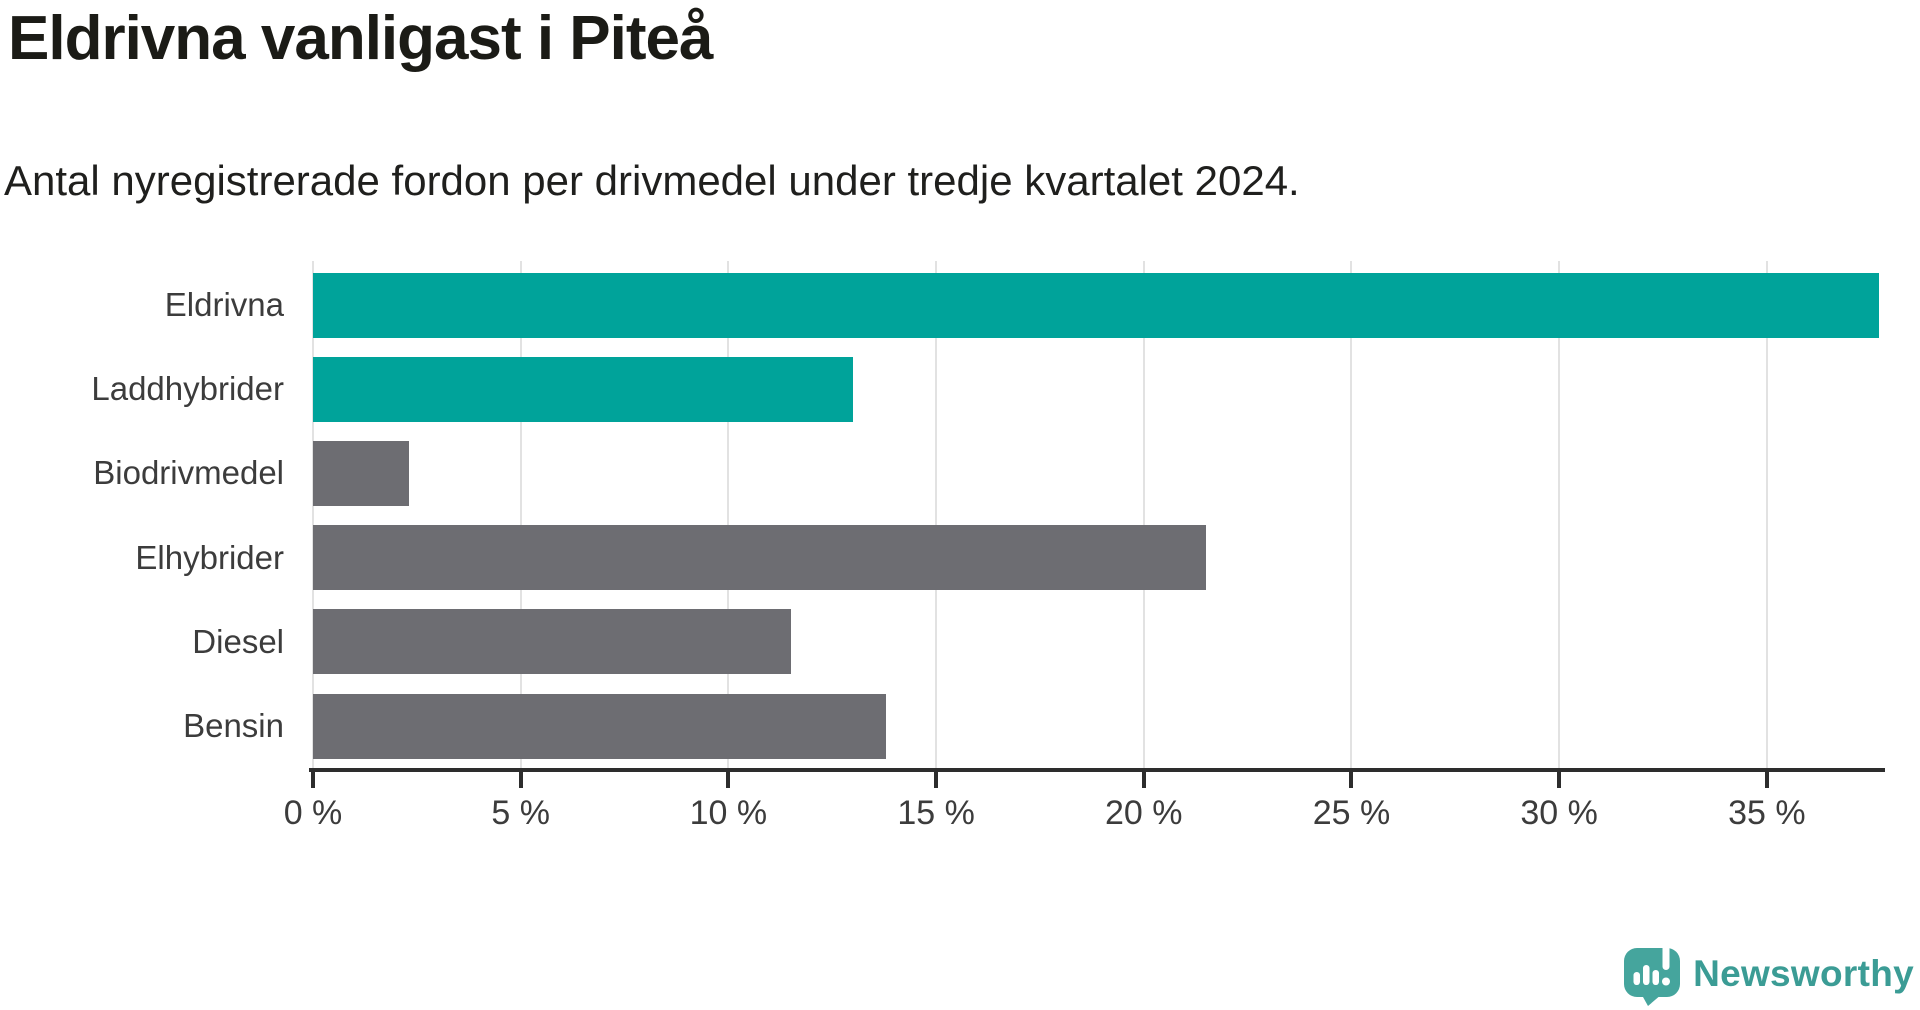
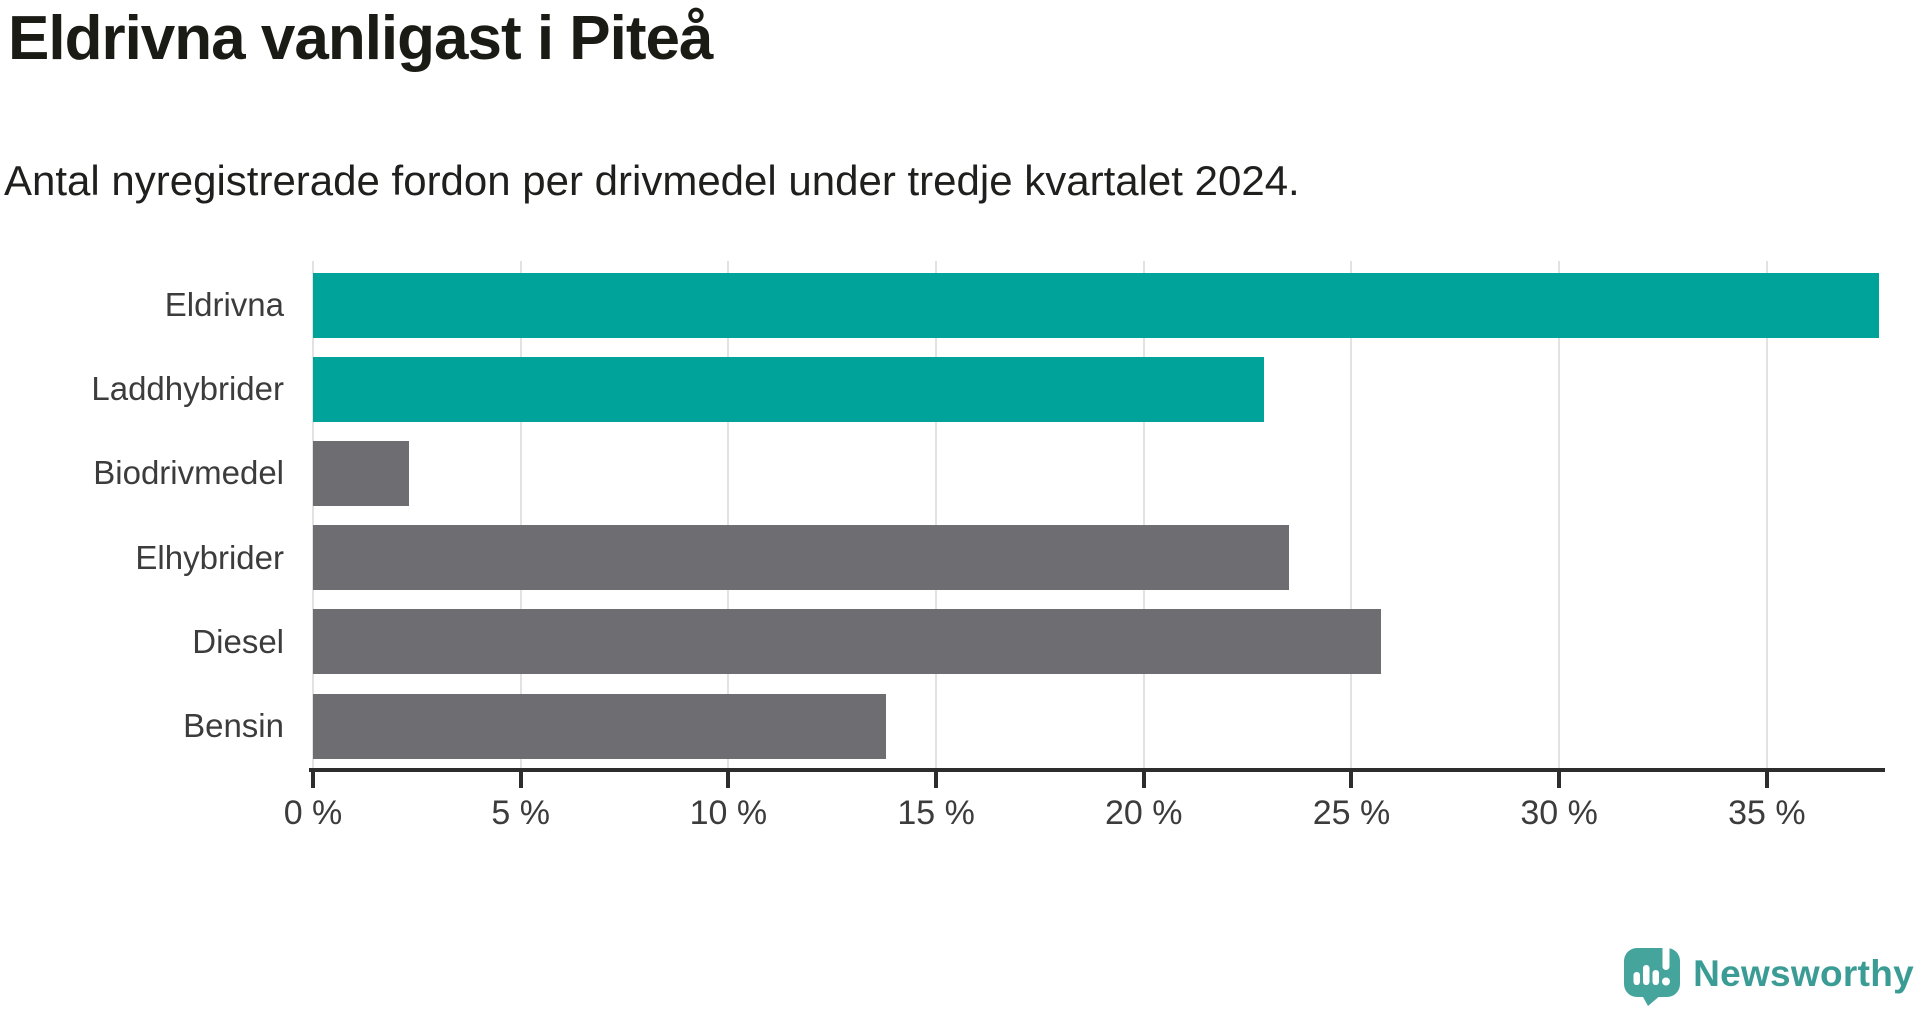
Laddhybrider: 13.0% -> 22.9%
Elhybrider: 21.5% -> 23.5%
Diesel: 11.5% -> 25.7%
